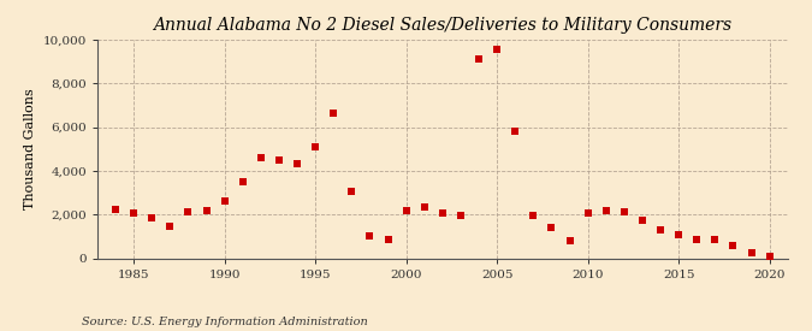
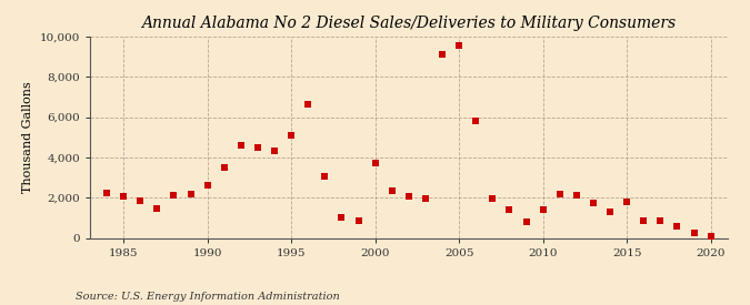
2000: 2,200 -> 3,700
2010: 2,000 -> 1,400
2015: 1,000 -> 1,800
